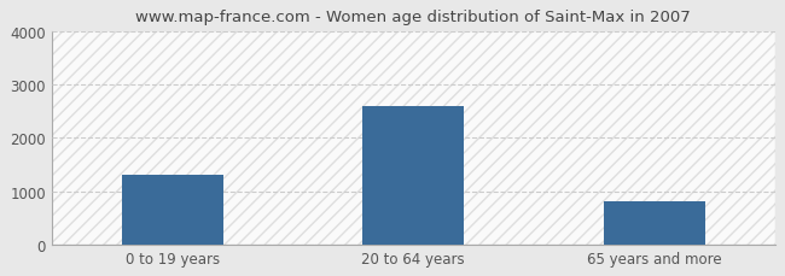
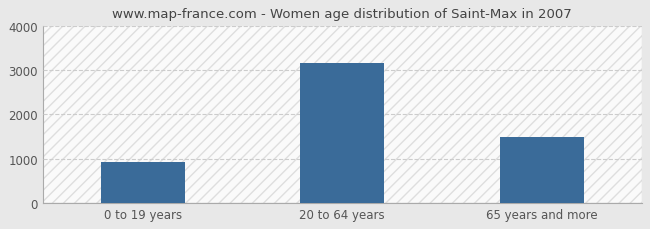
0 to 19 years: 1300 -> 920
20 to 64 years: 2600 -> 3150
65 years and more: 800 -> 1490
